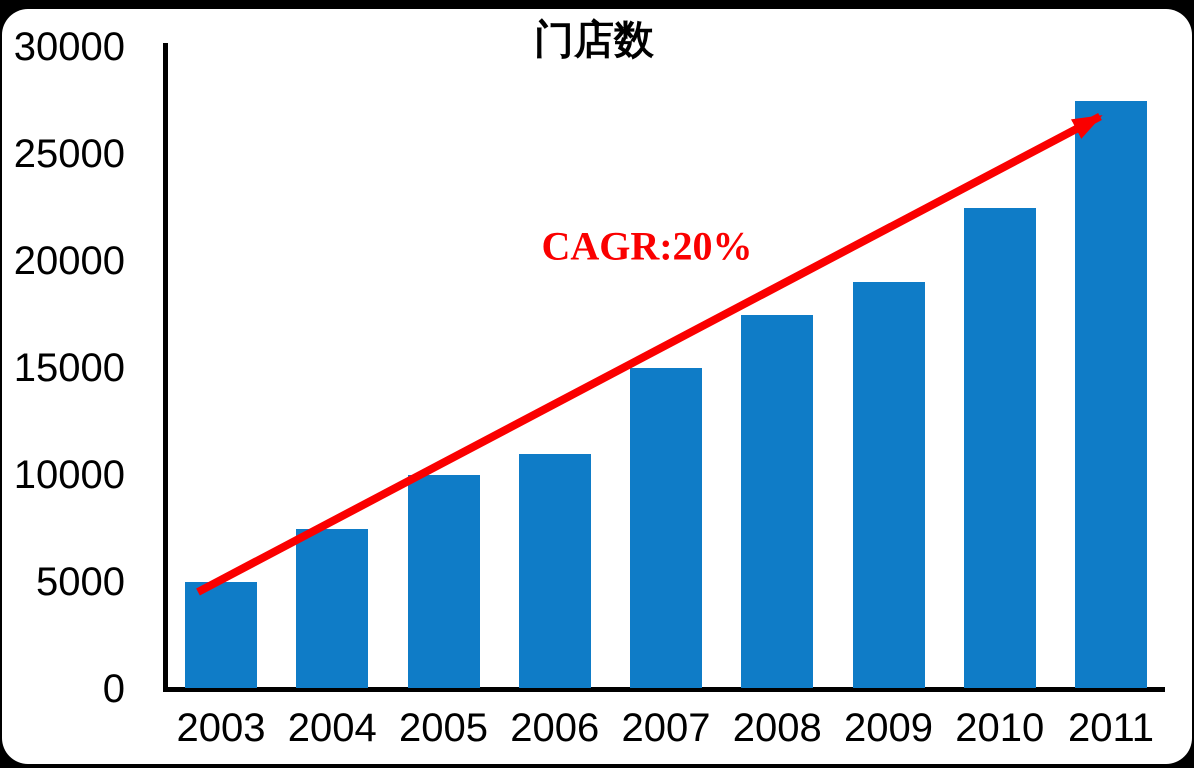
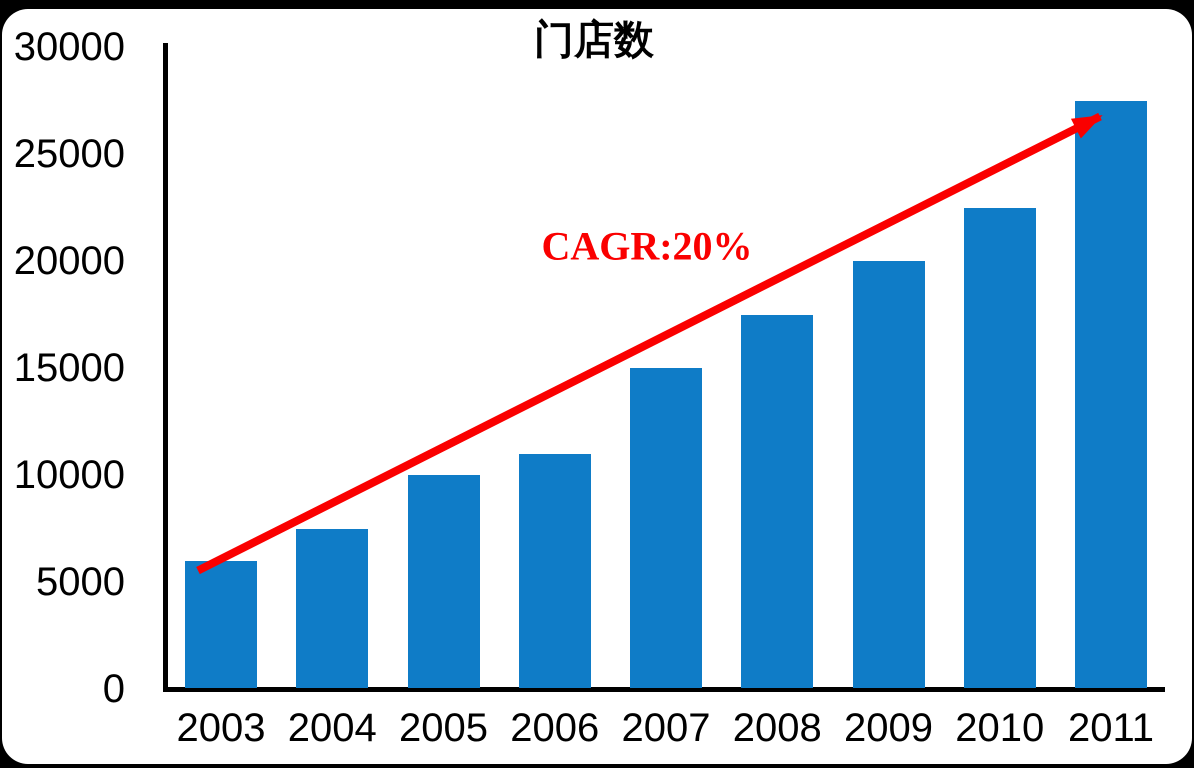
2003: 5000 -> 6000
2009: 19000 -> 20000
